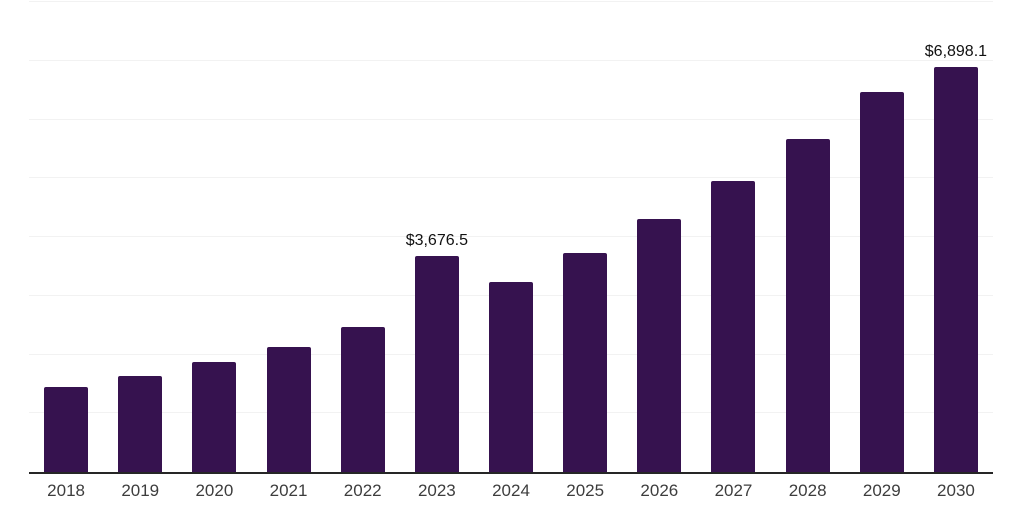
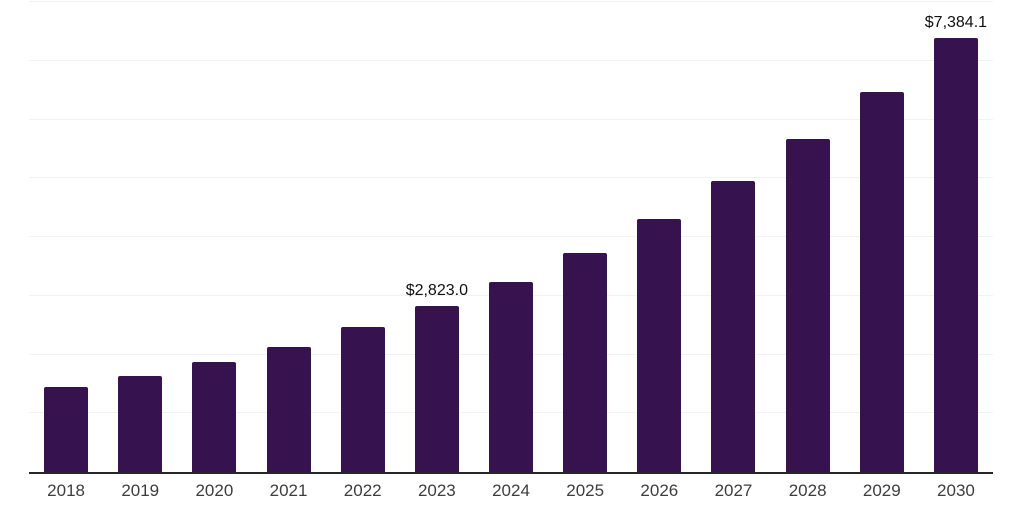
2023: $3,676.5 -> $2,823.0
2030: $6,898.1 -> $7,384.1
